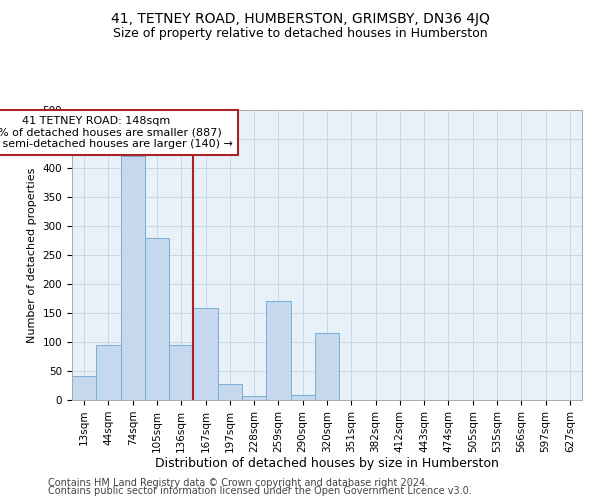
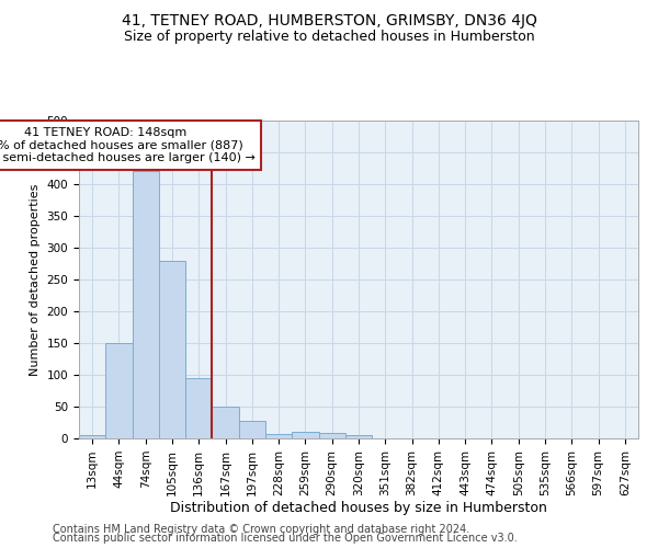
13sqm: 42 -> 6
44sqm: 94 -> 150
167sqm: 158 -> 50
259sqm: 170 -> 10
320sqm: 116 -> 5
